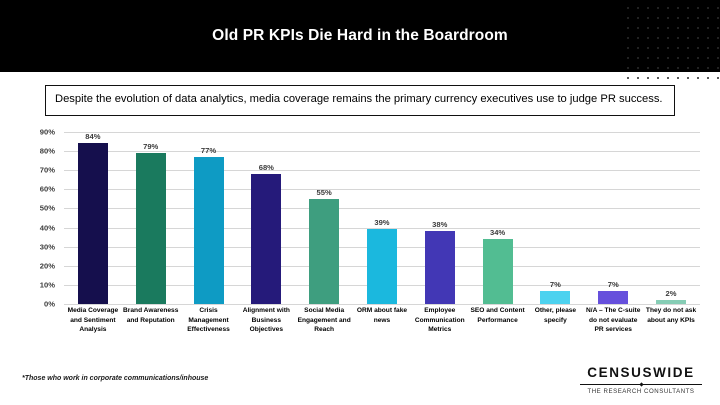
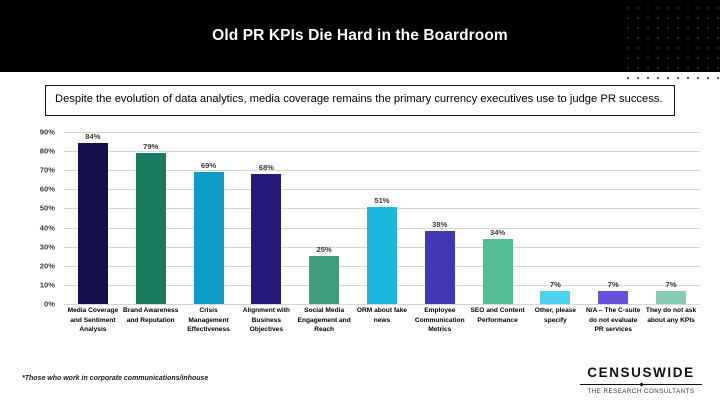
Crisis Management Effectiveness: 77% -> 69%
Social Media Engagement and Reach: 55% -> 25%
ORM about fake news: 39% -> 51%
They do not ask about any KPIs: 2% -> 7%
